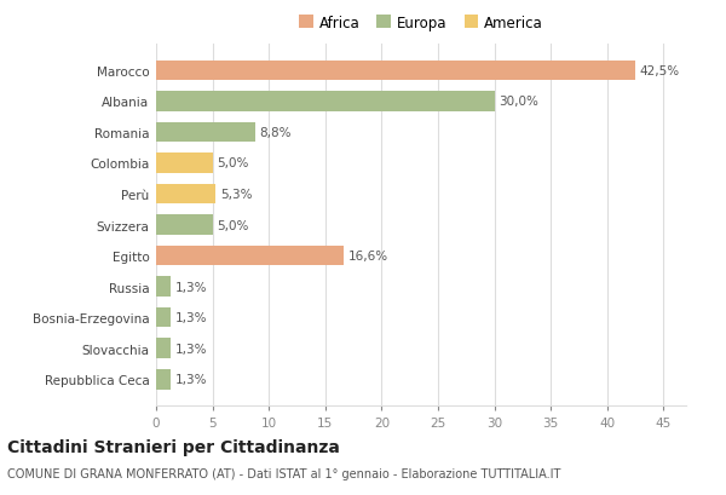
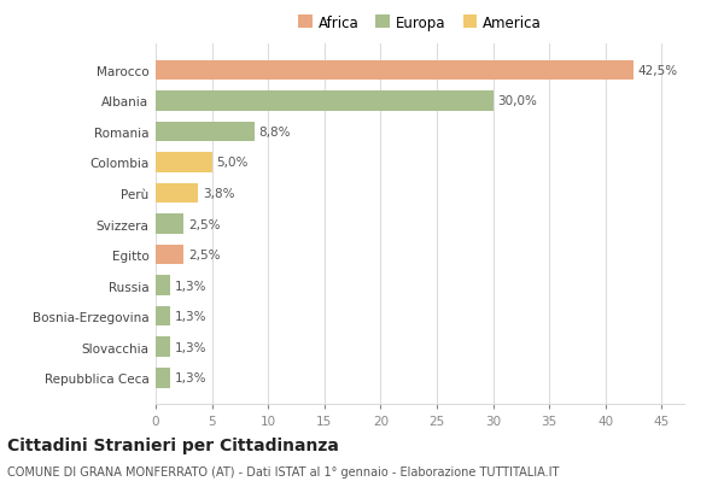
Perù: 5,3% -> 3,8%
Svizzera: 5,0% -> 2,5%
Egitto: 16,6% -> 2,5%
